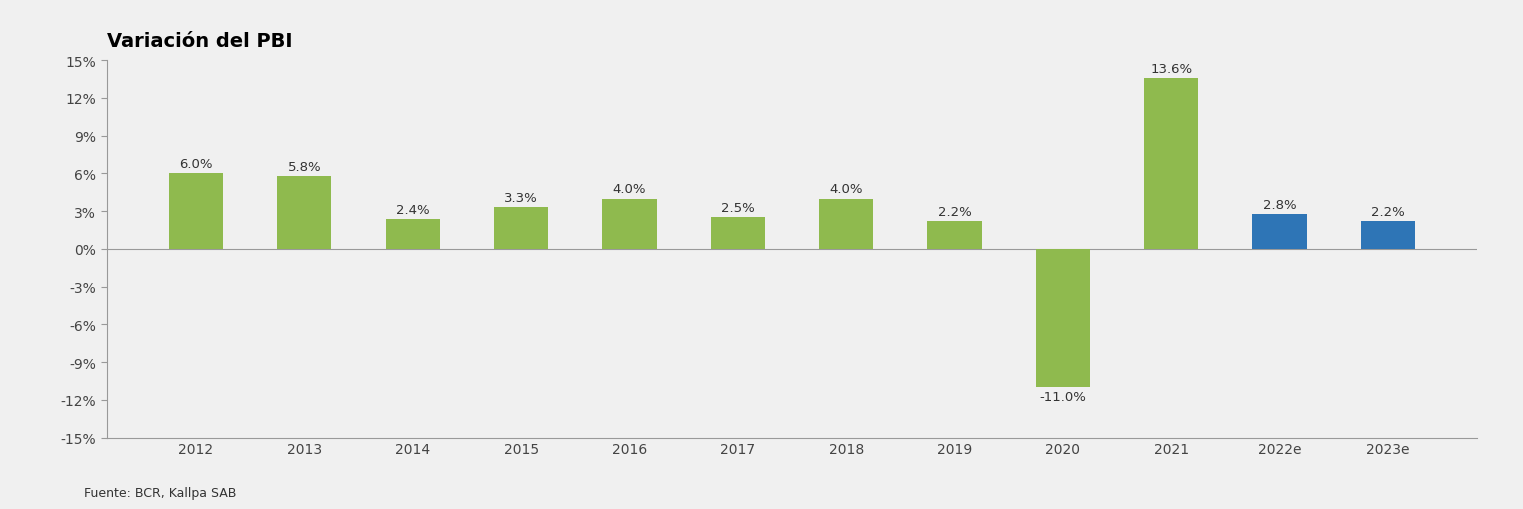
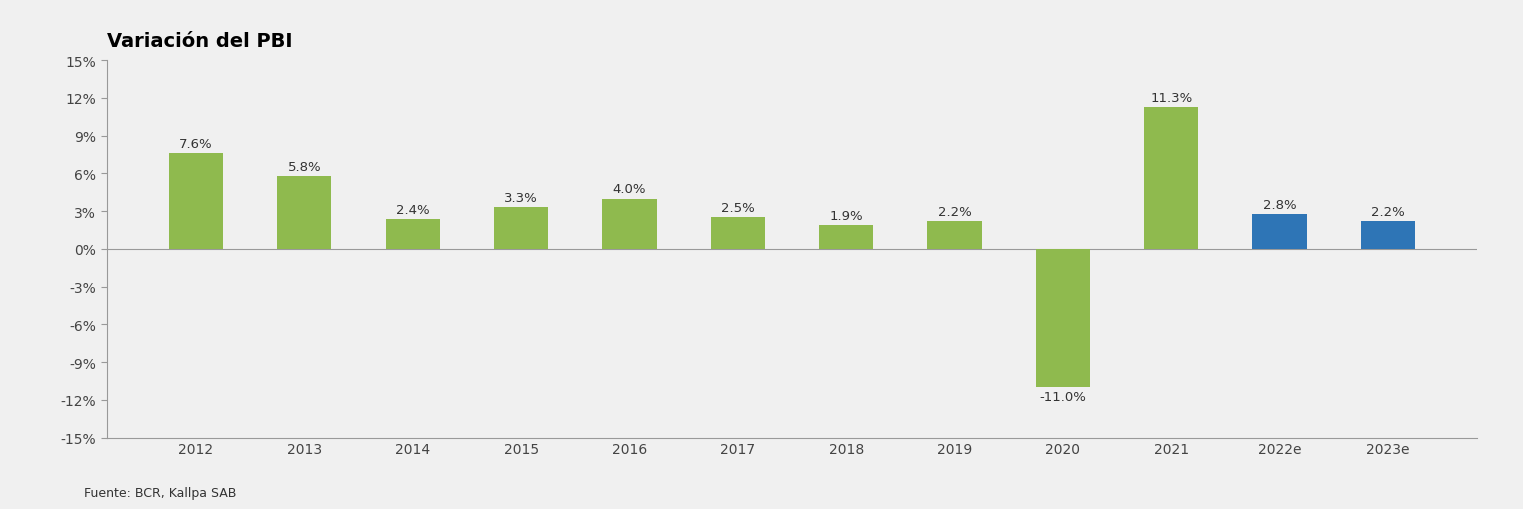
2012: 6.0% -> 7.6%
2018: 4.0% -> 1.9%
2021: 13.6% -> 11.3%
